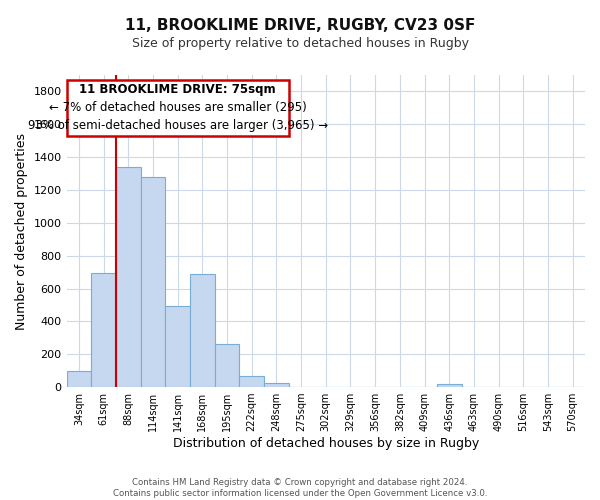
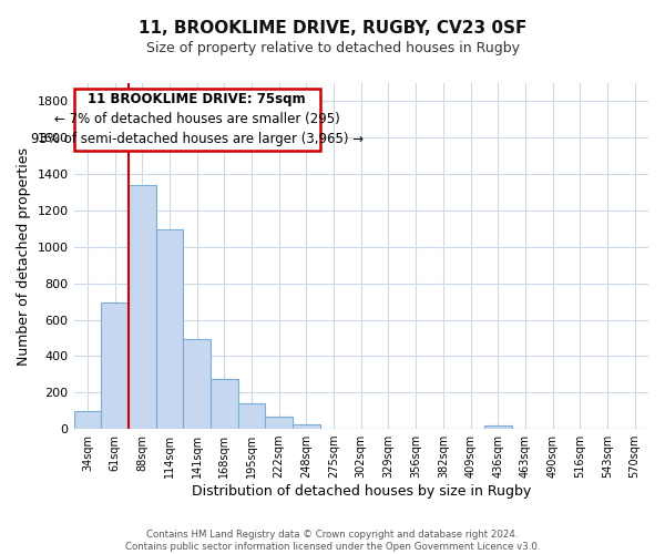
114sqm: 1280 -> 1100
168sqm: 690 -> 280
195sqm: 260 -> 140
